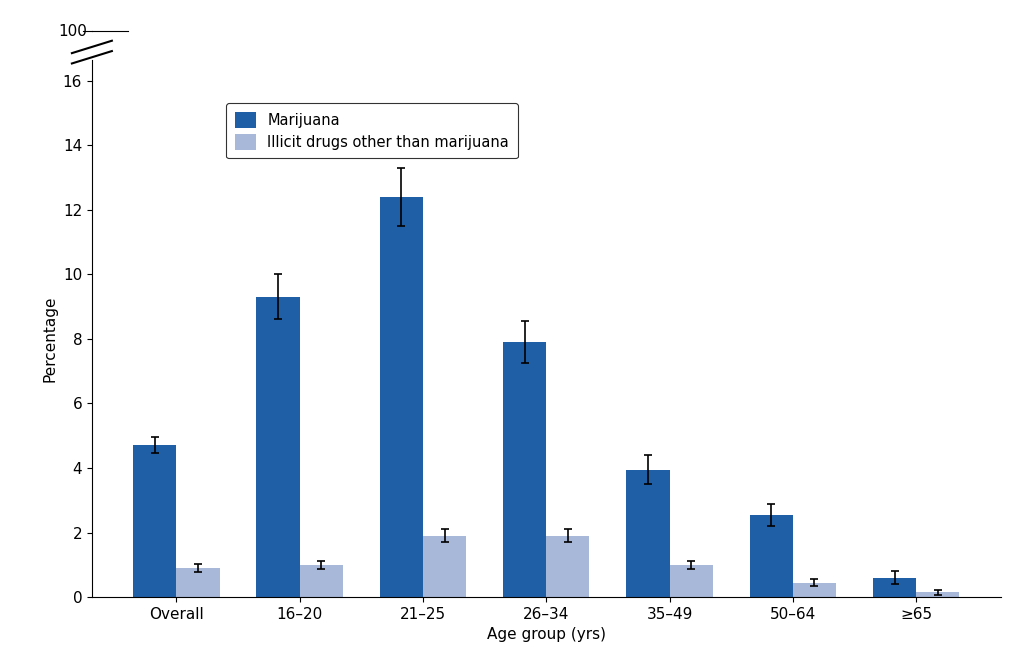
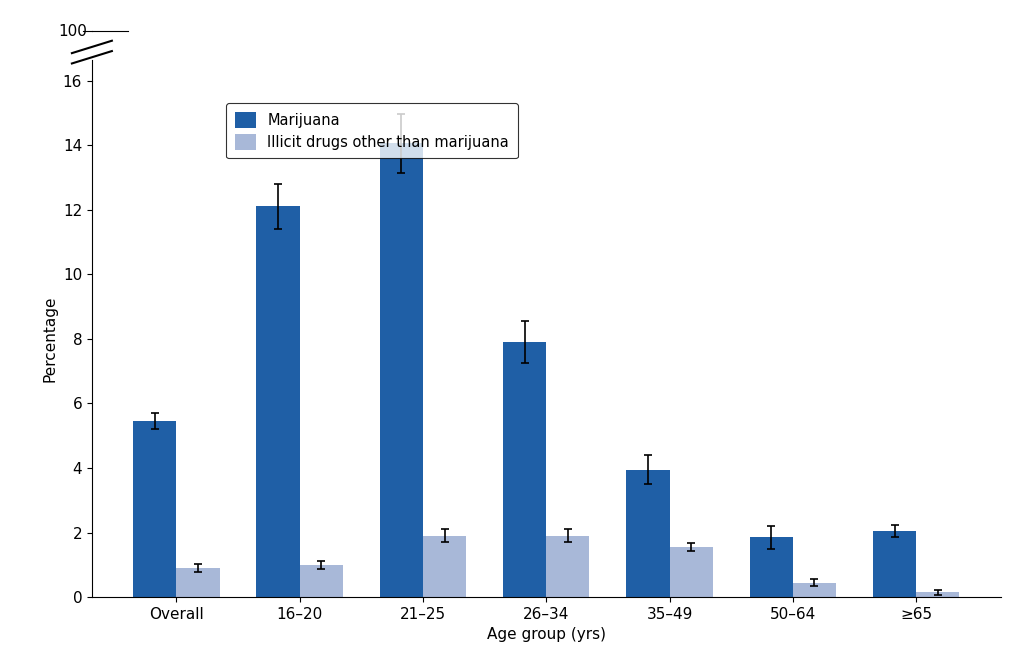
Marijuana/Overall: 4.70 -> 5.45
Marijuana/16–20: 9.30 -> 12.10
Marijuana/21–25: 12.40 -> 14.05
Illicit drugs other than marijuana/35–49: 1.00 -> 1.55
Marijuana/50–64: 2.55 -> 1.85
Marijuana/≥65: 0.60 -> 2.05
